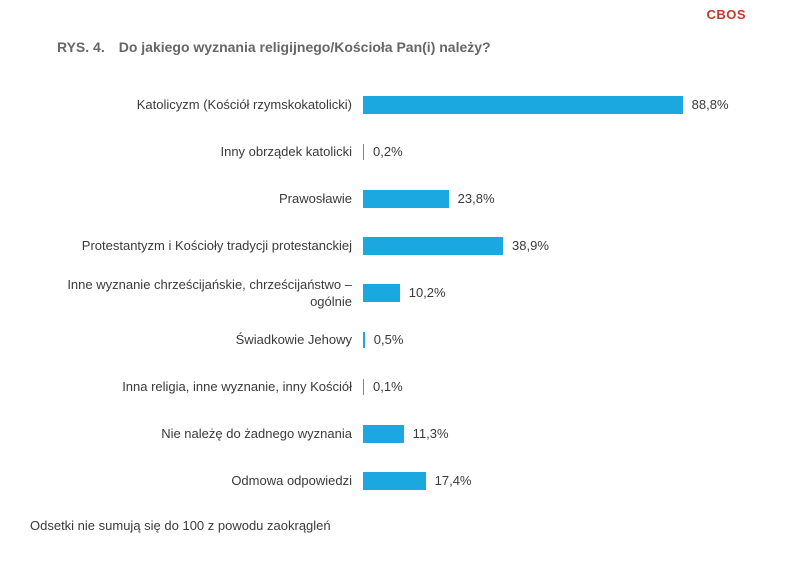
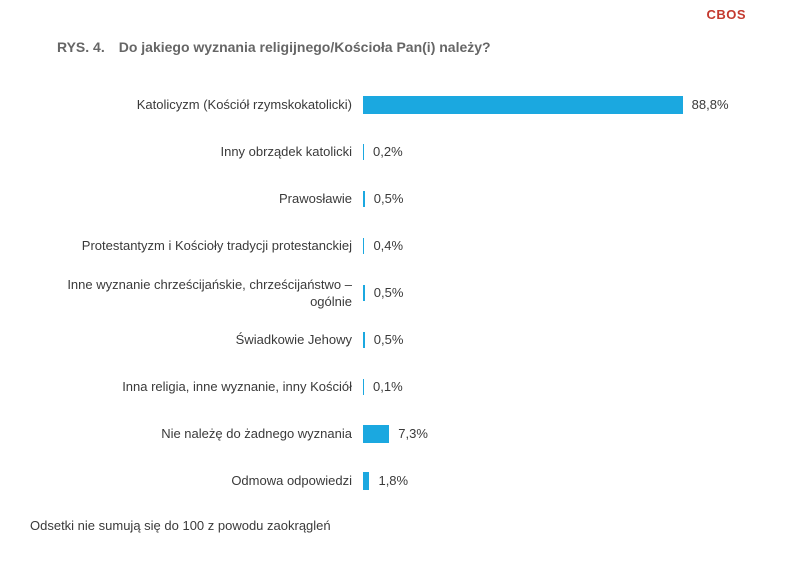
Prawosławie: 23,8% -> 0,5%
Protestantyzm i Kościoły tradycji protestanckiej: 38,9% -> 0,4%
Inne wyznanie chrześcijańskie, chrześcijaństwo – ogólnie: 10,2% -> 0,5%
Nie należę do żadnego wyznania: 11,3% -> 7,3%
Odmowa odpowiedzi: 17,4% -> 1,8%
